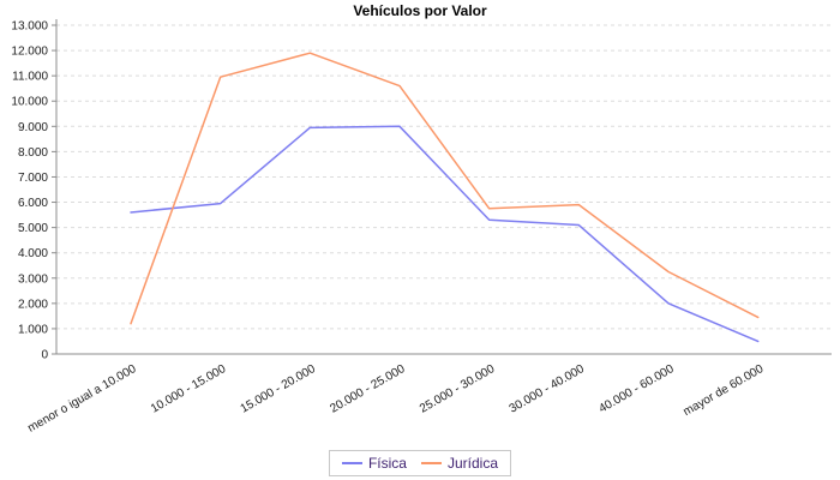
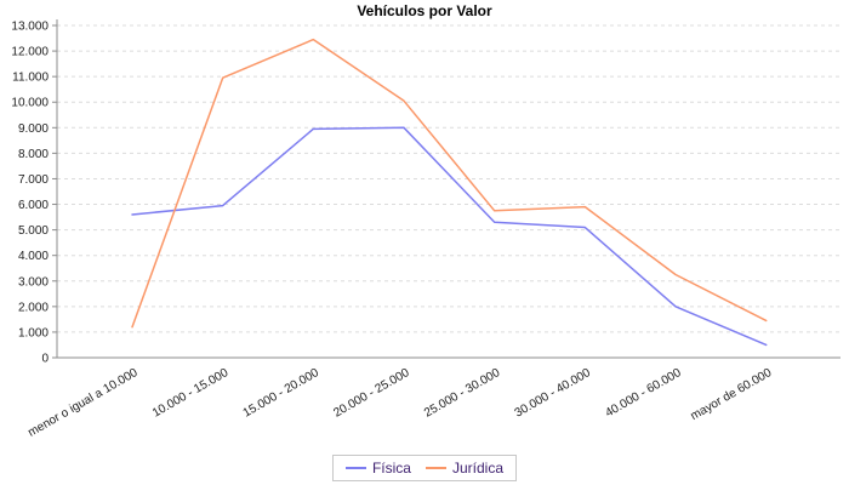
Jurídica/15.000 - 20.000: 11900 -> 12400
Jurídica/20.000 - 25.000: 10600 -> 10000
